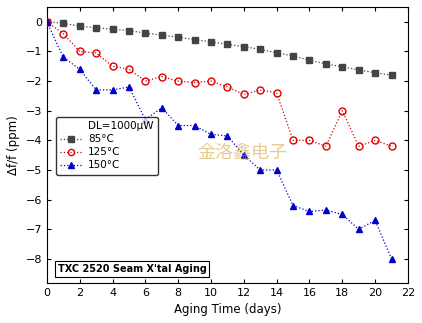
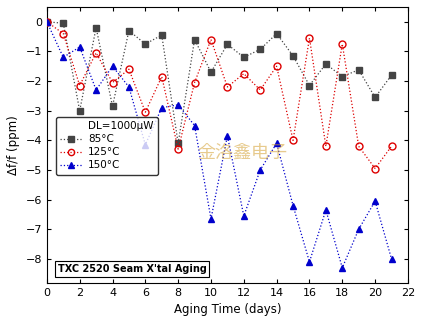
85°C/2: -0.15 -> -3.00
125°C/2: -1.00 -> -2.15
150°C/2: -1.60 -> -0.85
85°C/4: -0.25 -> -2.85
125°C/4: -1.50 -> -2.05
150°C/4: -2.30 -> -1.50
85°C/6: -0.38 -> -0.75
125°C/6: -2.00 -> -3.05
150°C/6: -3.30 -> -4.15
85°C/8: -0.52 -> -4.10
125°C/8: -2.00 -> -4.30
150°C/8: -3.50 -> -2.80
85°C/10: -0.68 -> -1.70
125°C/10: -2.00 -> -0.60
150°C/10: -3.80 -> -6.65
85°C/12: -0.84 -> -1.20
125°C/12: -2.45 -> -1.75
150°C/12: -4.50 -> -6.55
85°C/14: -1.05 -> -0.40
125°C/14: -2.40 -> -1.50
150°C/14: -5.00 -> -4.10
85°C/16: -1.30 -> -2.15
125°C/16: -4.00 -> -0.55
150°C/16: -6.40 -> -8.10
85°C/18: -1.52 -> -1.85
125°C/18: -3.00 -> -0.75
150°C/18: -6.50 -> -8.30
85°C/20: -1.72 -> -2.55
125°C/20: -4.00 -> -4.95
150°C/20: -6.70 -> -6.05
